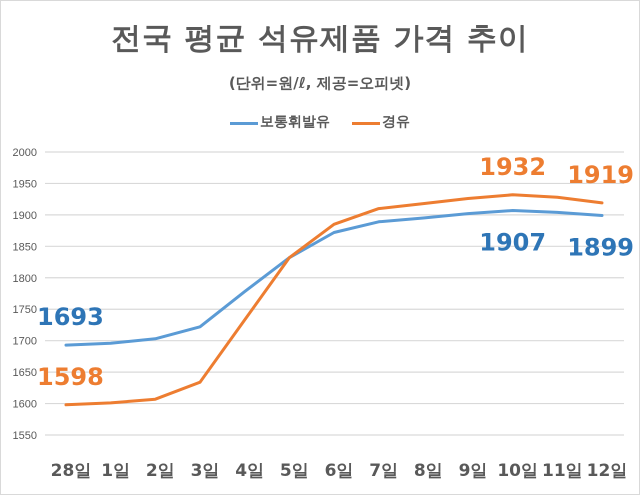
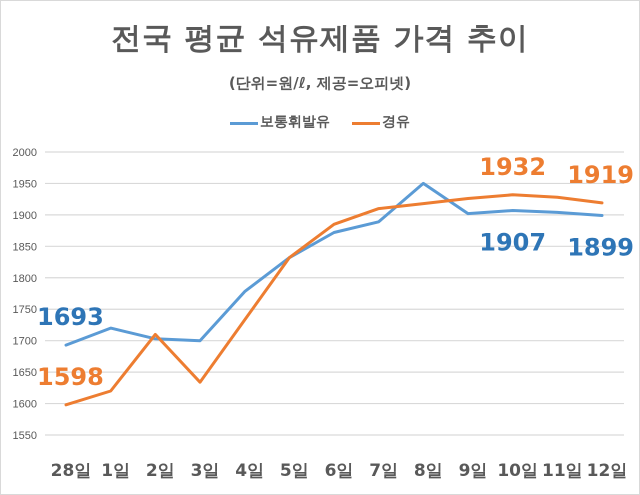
보통휘발유/1일: 1700 -> 1720
경유/1일: 1600 -> 1620
경유/2일: 1610 -> 1710
보통휘발유/3일: 1720 -> 1700
보통휘발유/8일: 1900 -> 1950
